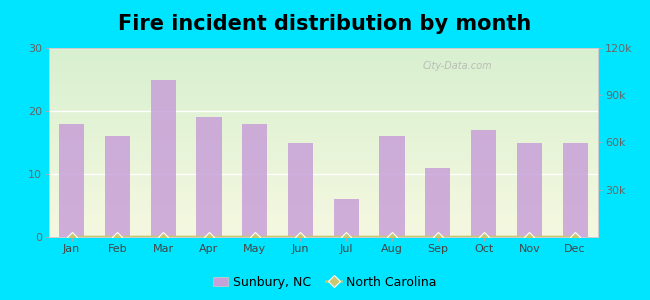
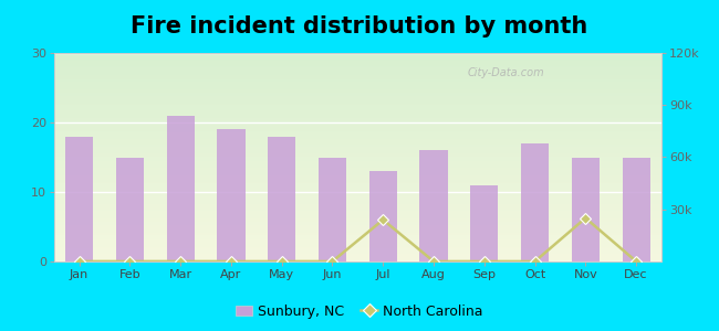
Sunbury, NC/Feb: 16 -> 15
Sunbury, NC/Mar: 25 -> 21
Sunbury, NC/Jul: 6 -> 13
North Carolina/Jul: 0k -> 24k
North Carolina/Nov: 0k -> 25k
